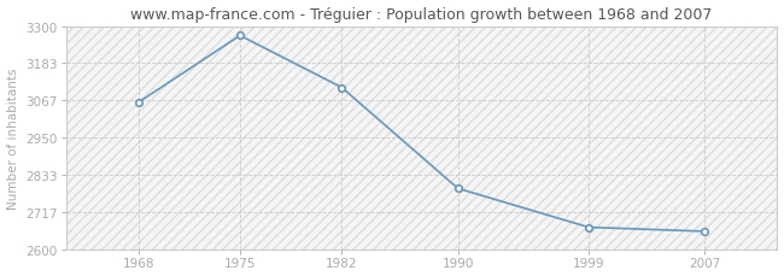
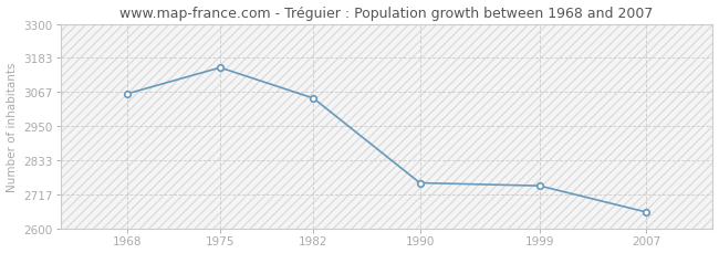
1975: 3270 -> 3150
1982: 3107 -> 3045
1990: 2790 -> 2755
1999: 2668 -> 2745
